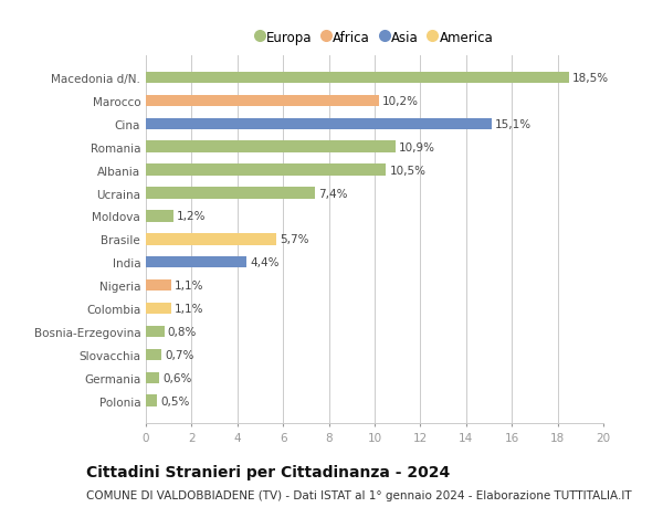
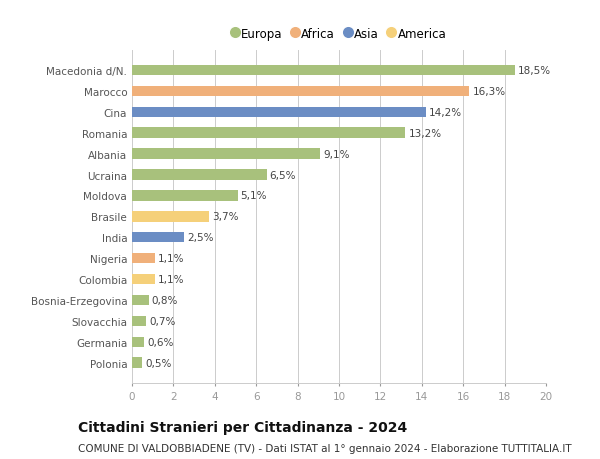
Marocco: 10,2% -> 16,3%
Cina: 15,1% -> 14,2%
Romania: 10,9% -> 13,2%
Albania: 10,5% -> 9,1%
Ucraina: 7,4% -> 6,5%
Moldova: 1,2% -> 5,1%
Brasile: 5,7% -> 3,7%
India: 4,4% -> 2,5%
